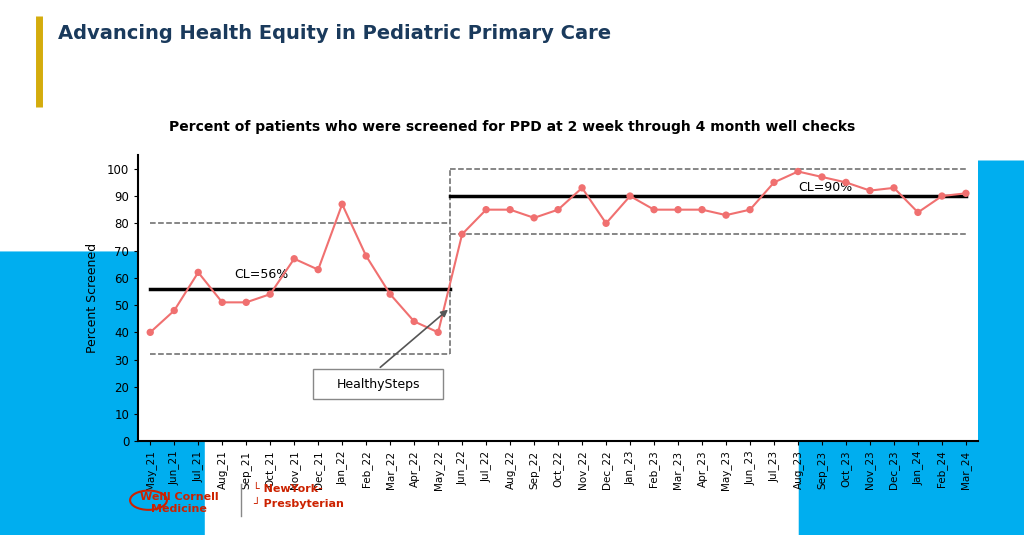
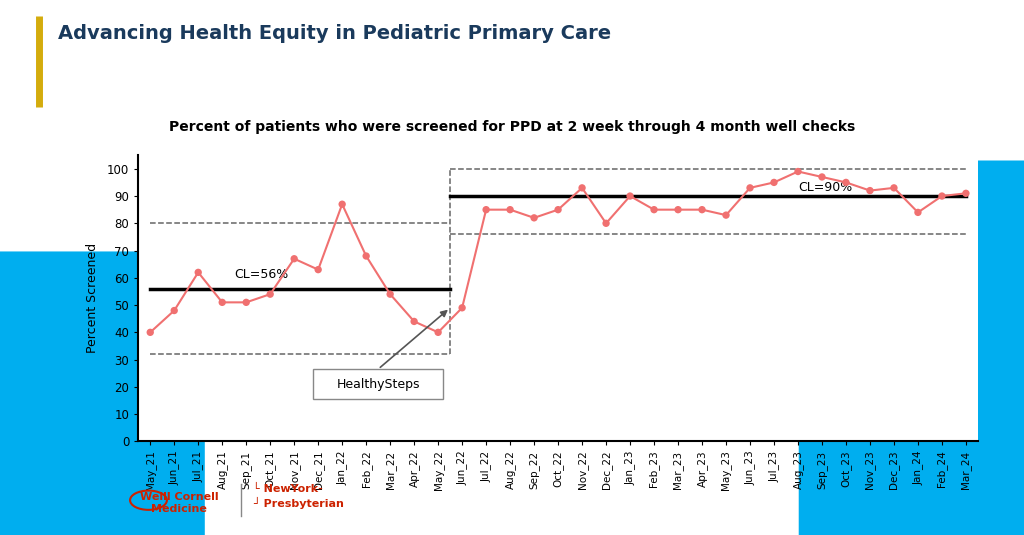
Jun_22: 76 -> 49
Jun_23: 85 -> 93
